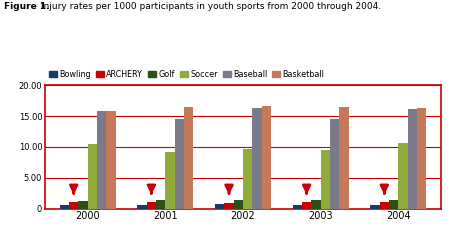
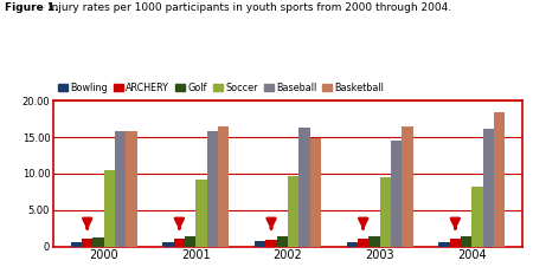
Baseball/2001: 14.6 -> 15.8
Basketball/2002: 16.6 -> 14.8
Soccer/2004: 10.7 -> 8.2
Basketball/2004: 16.4 -> 18.4
